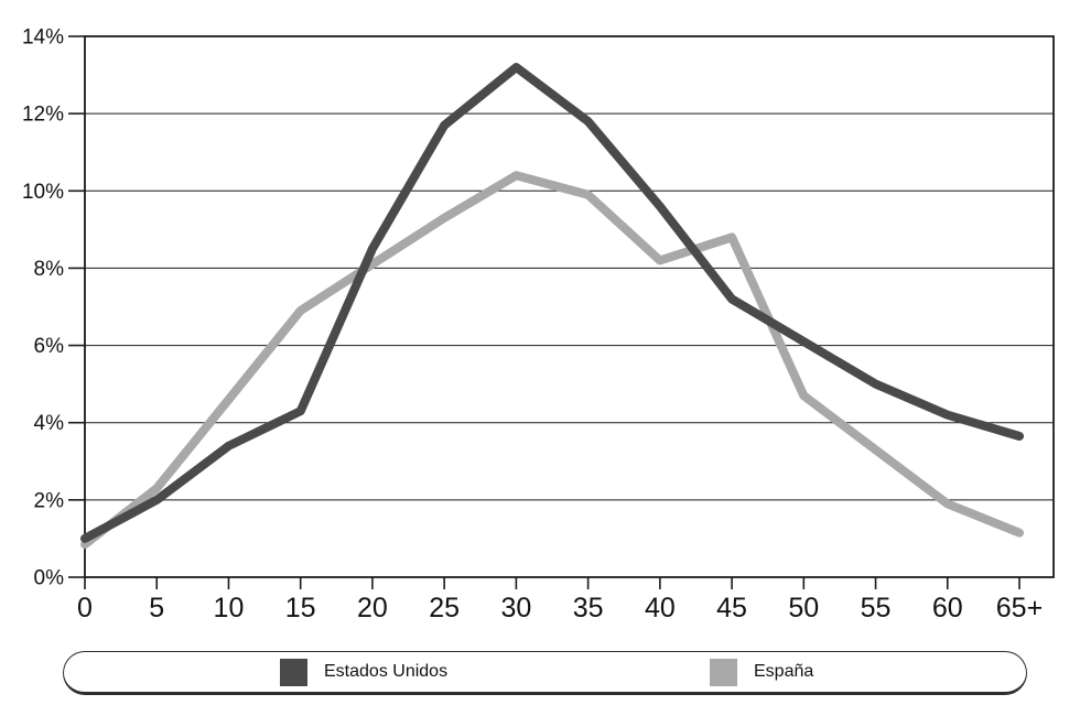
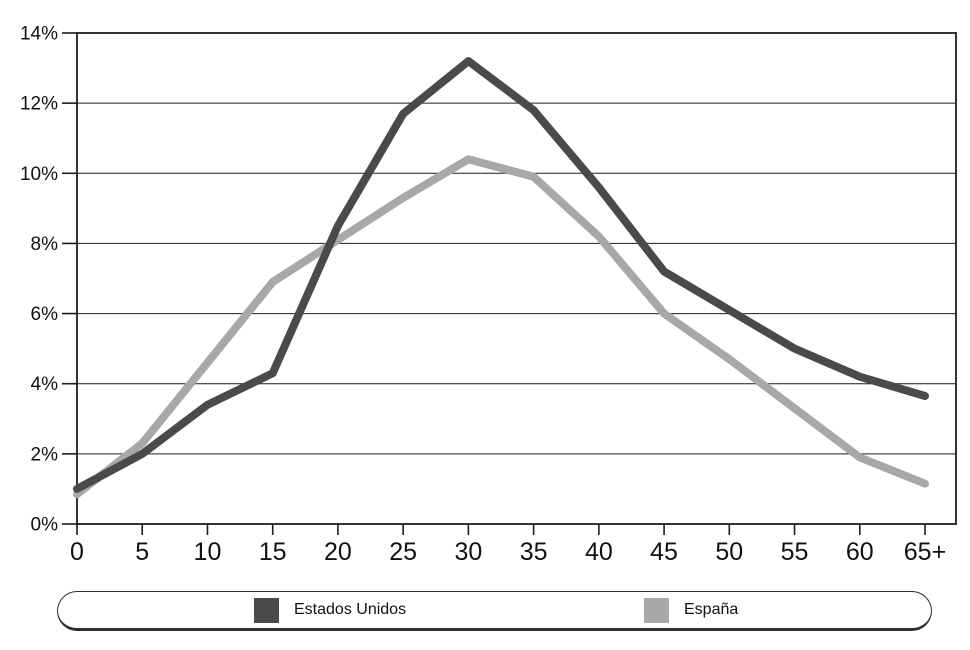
España/45: 8.8% -> 6.0%
